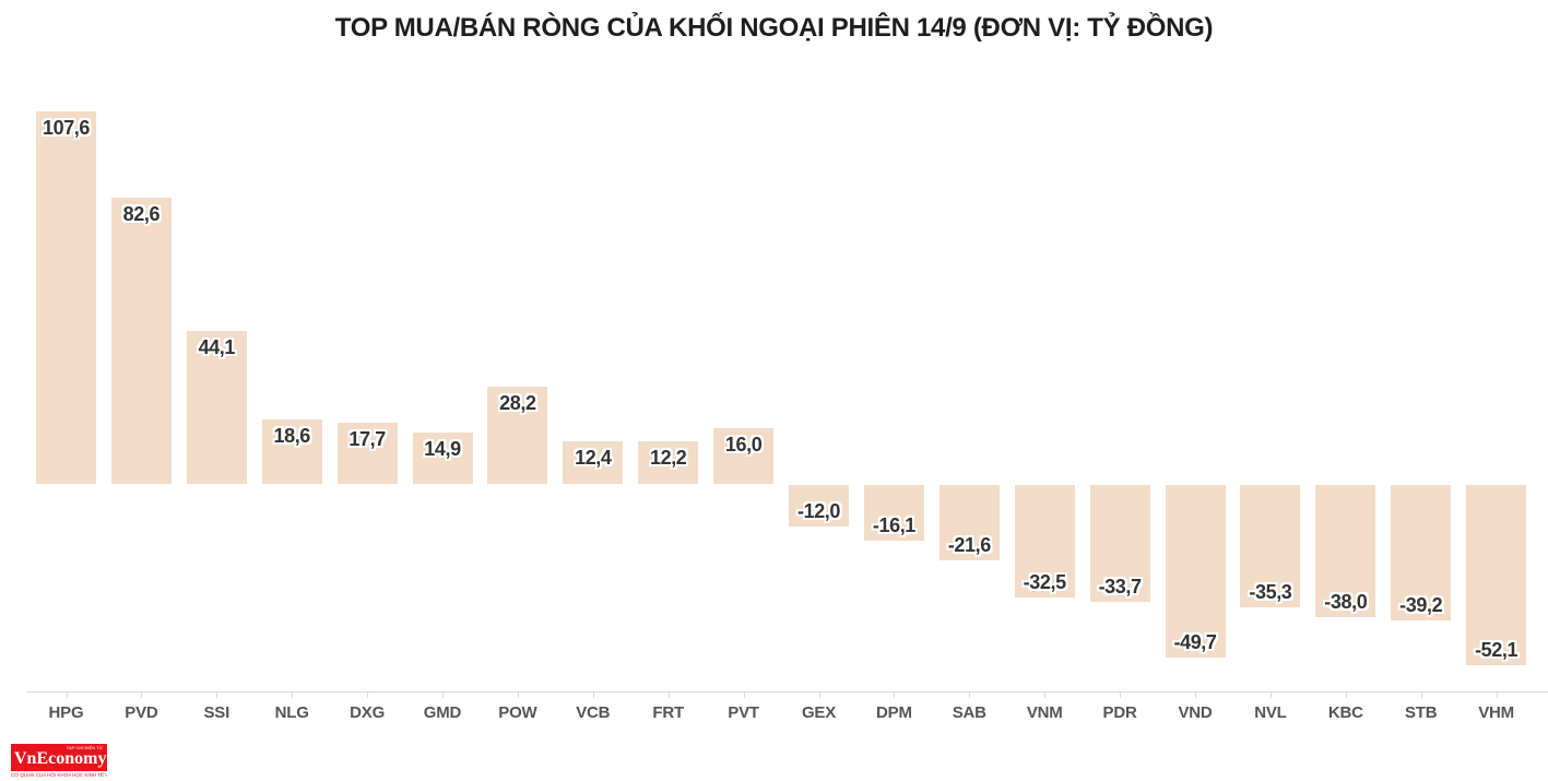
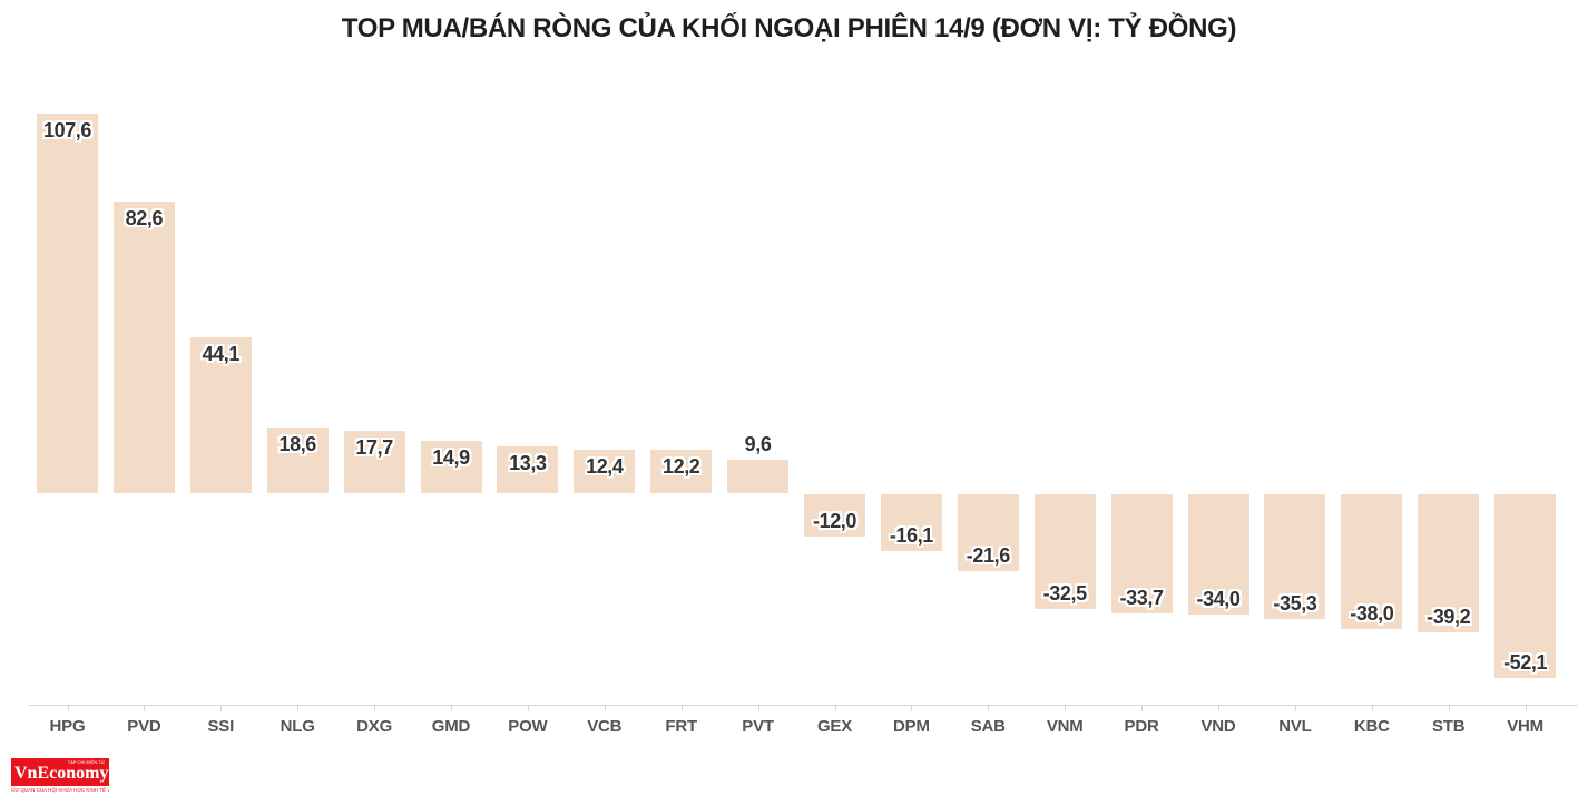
POW: 28,2 -> 13,3
PVT: 16,0 -> 9,6
VND: -49,7 -> -34,0
